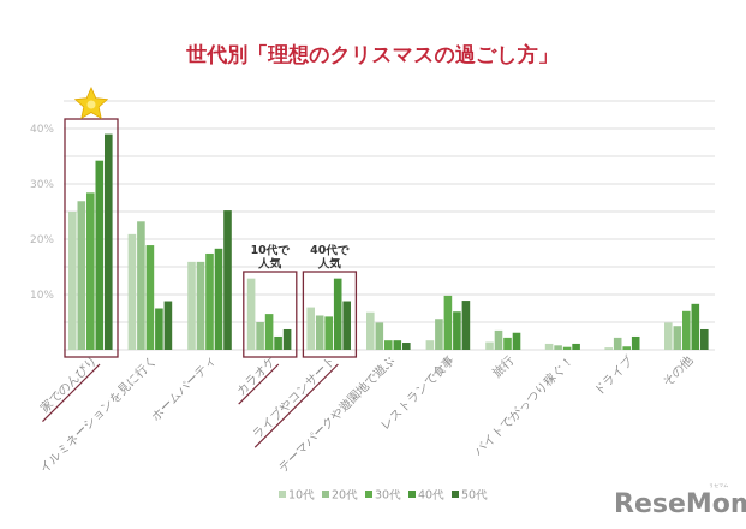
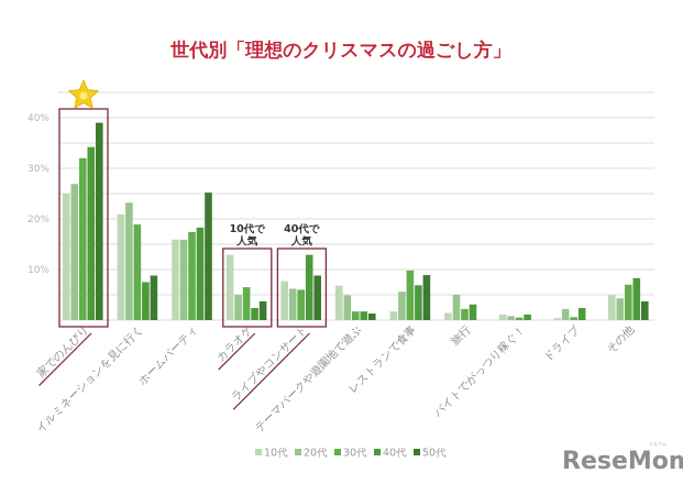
30代/家でのんびり: 28% -> 32%
20代/旅行: 4% -> 5%
